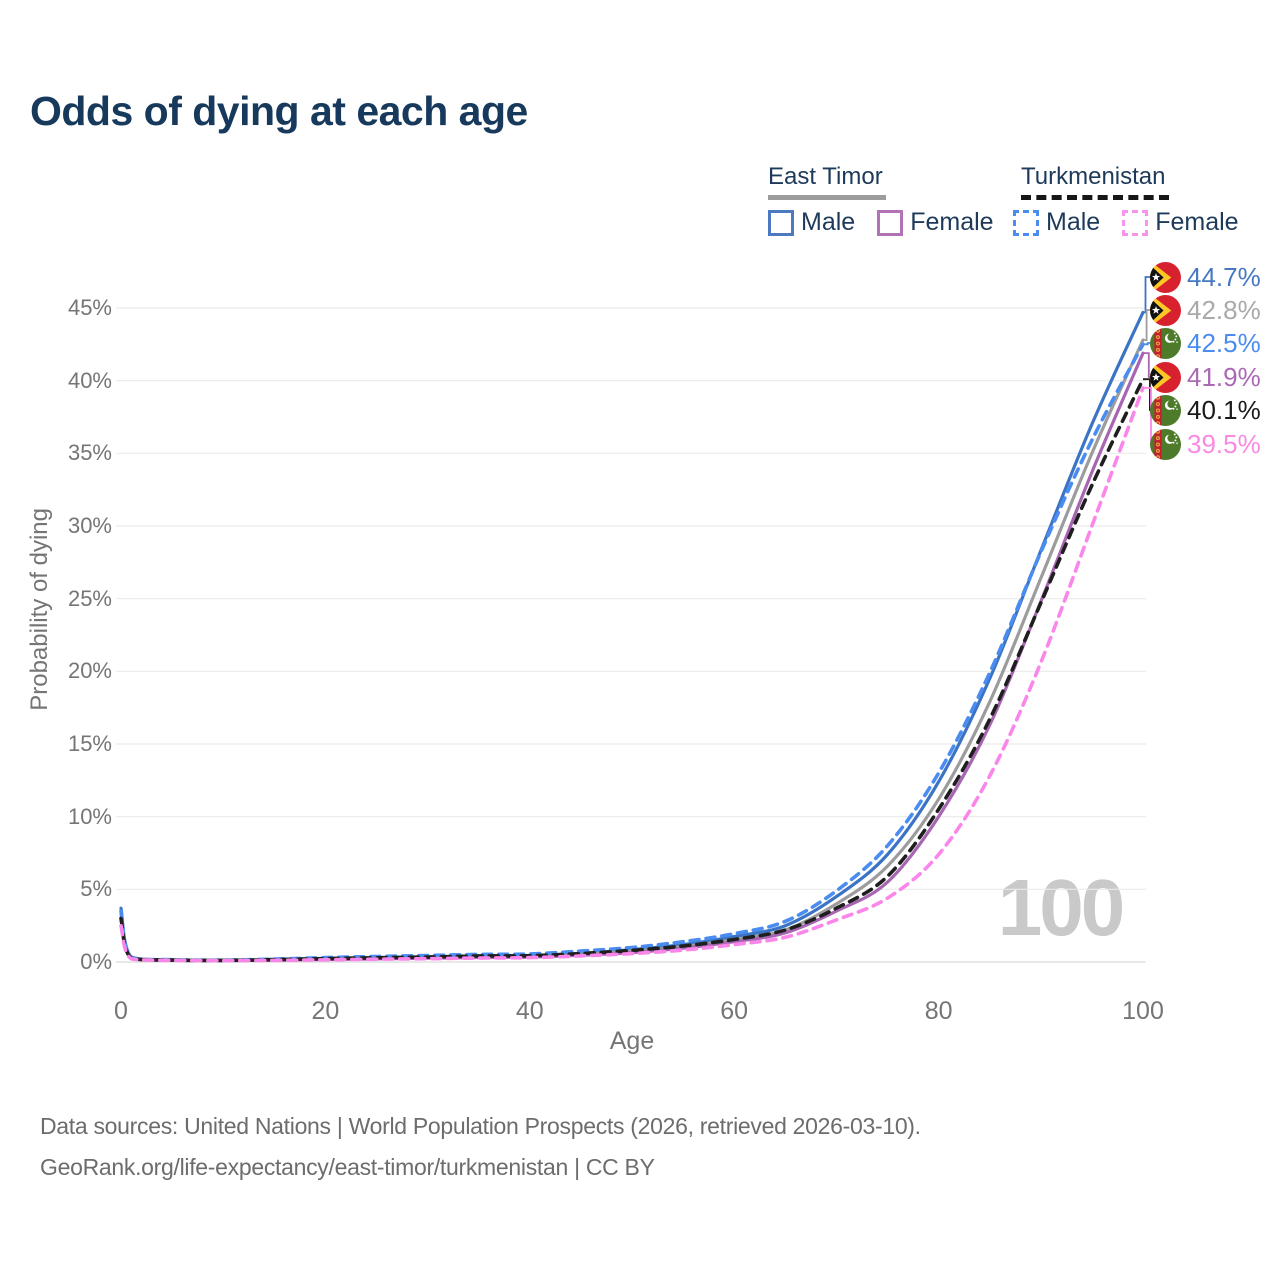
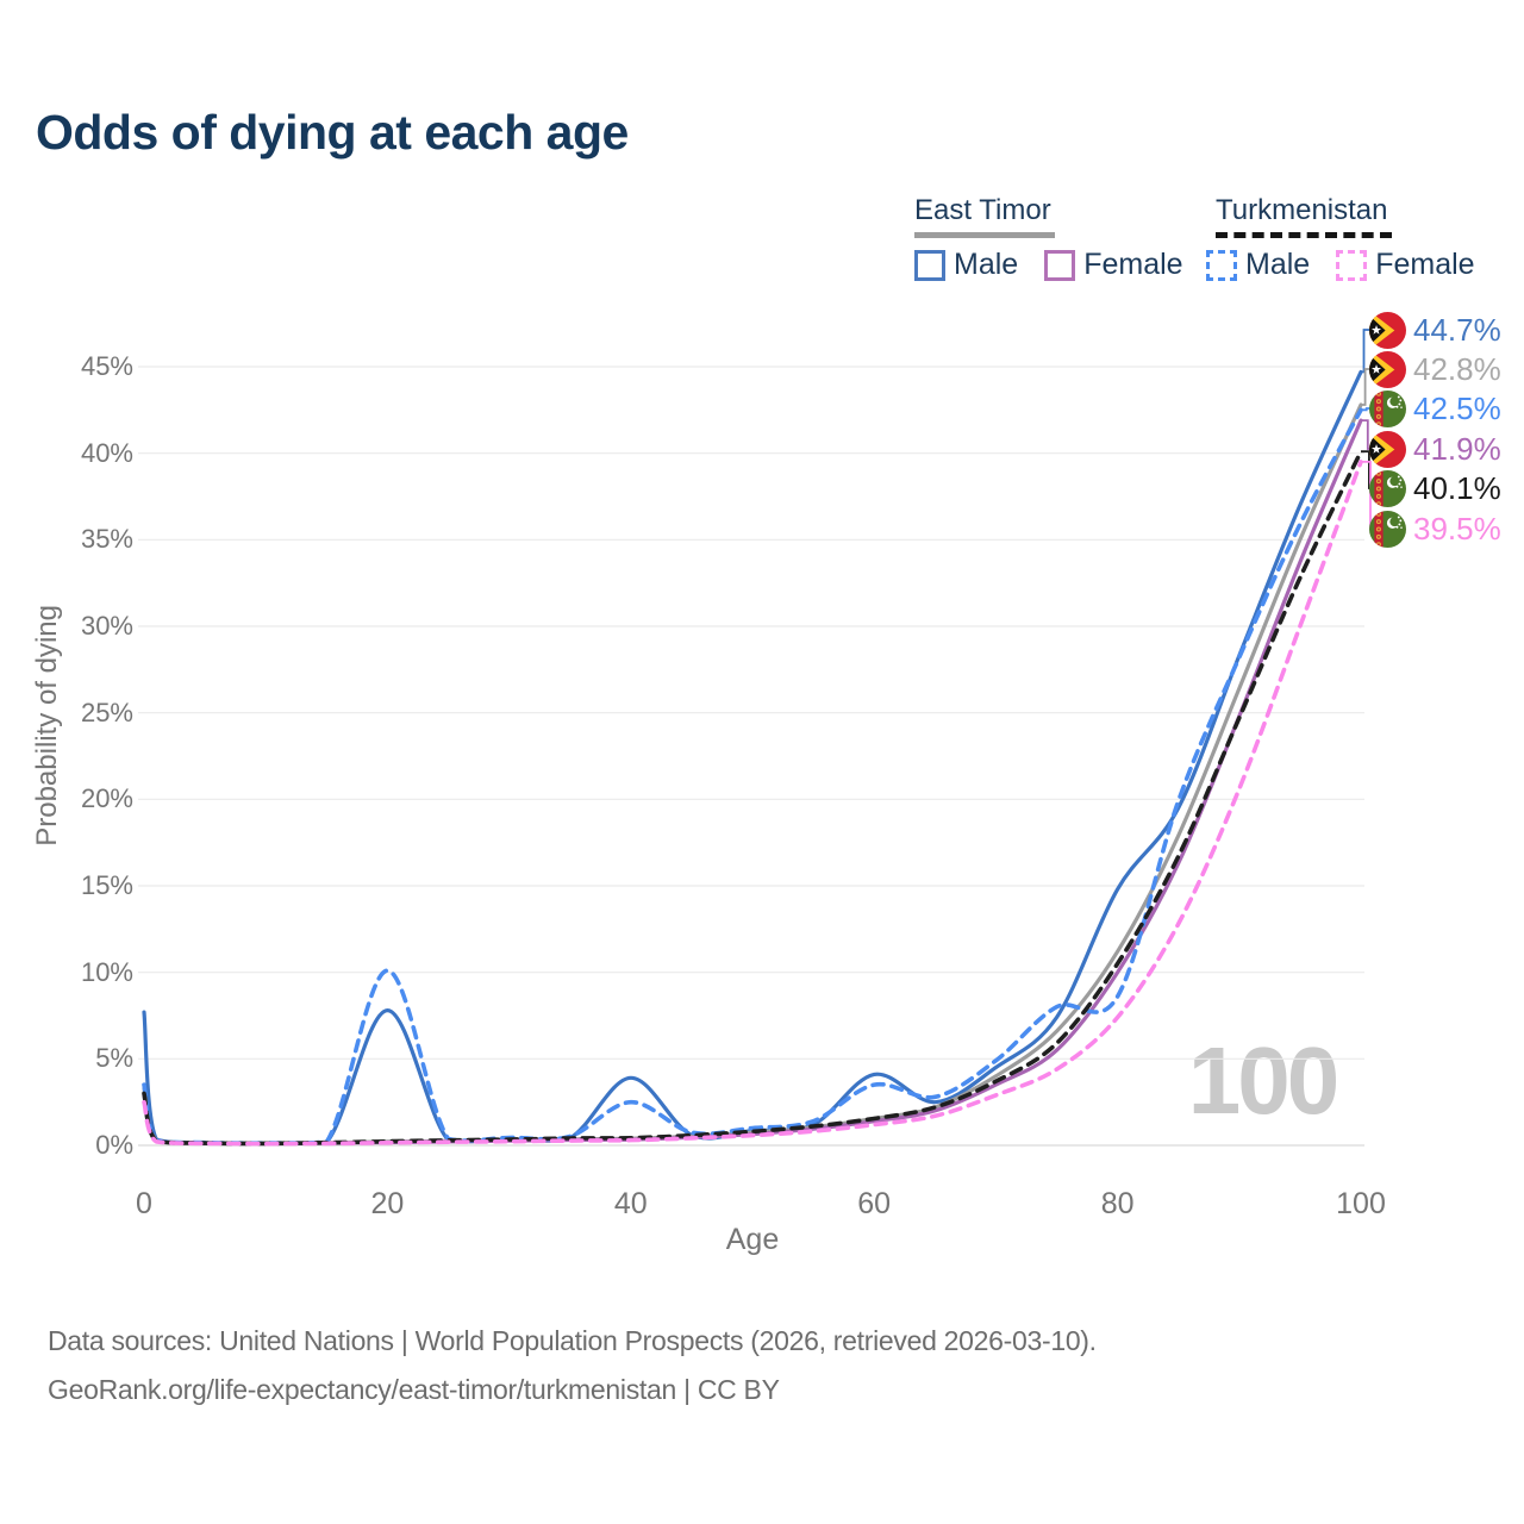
East Timor Male/0: 3.7% -> 7.7%
East Timor Male/20: 0.2% -> 7.8%
Turkmenistan Male/20: 0.3% -> 10.1%
East Timor Male/40: 0.5% -> 3.9%
Turkmenistan Male/40: 0.6% -> 2.5%
East Timor Male/60: 1.8% -> 4.1%
Turkmenistan Male/60: 1.9% -> 3.5%
East Timor Male/80: 12.4% -> 14.8%
Turkmenistan Male/80: 13.0% -> 8.6%
